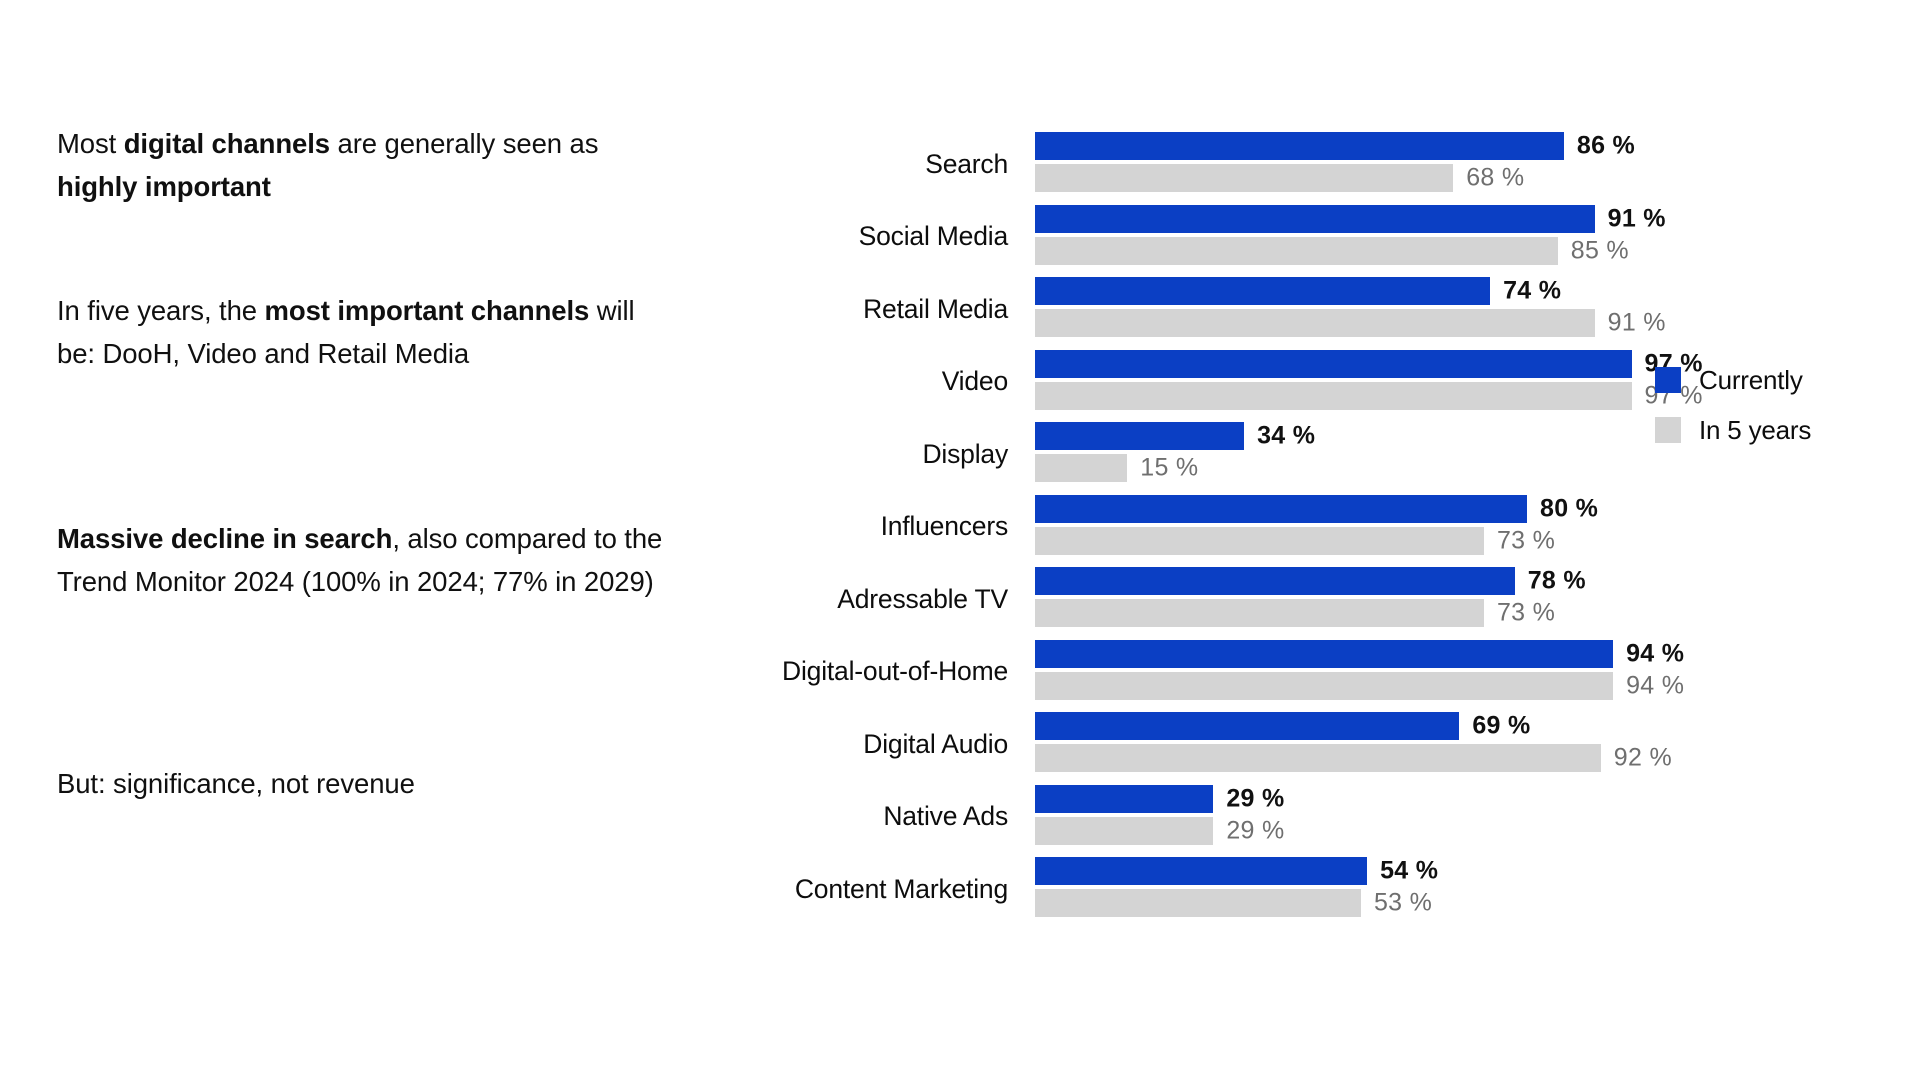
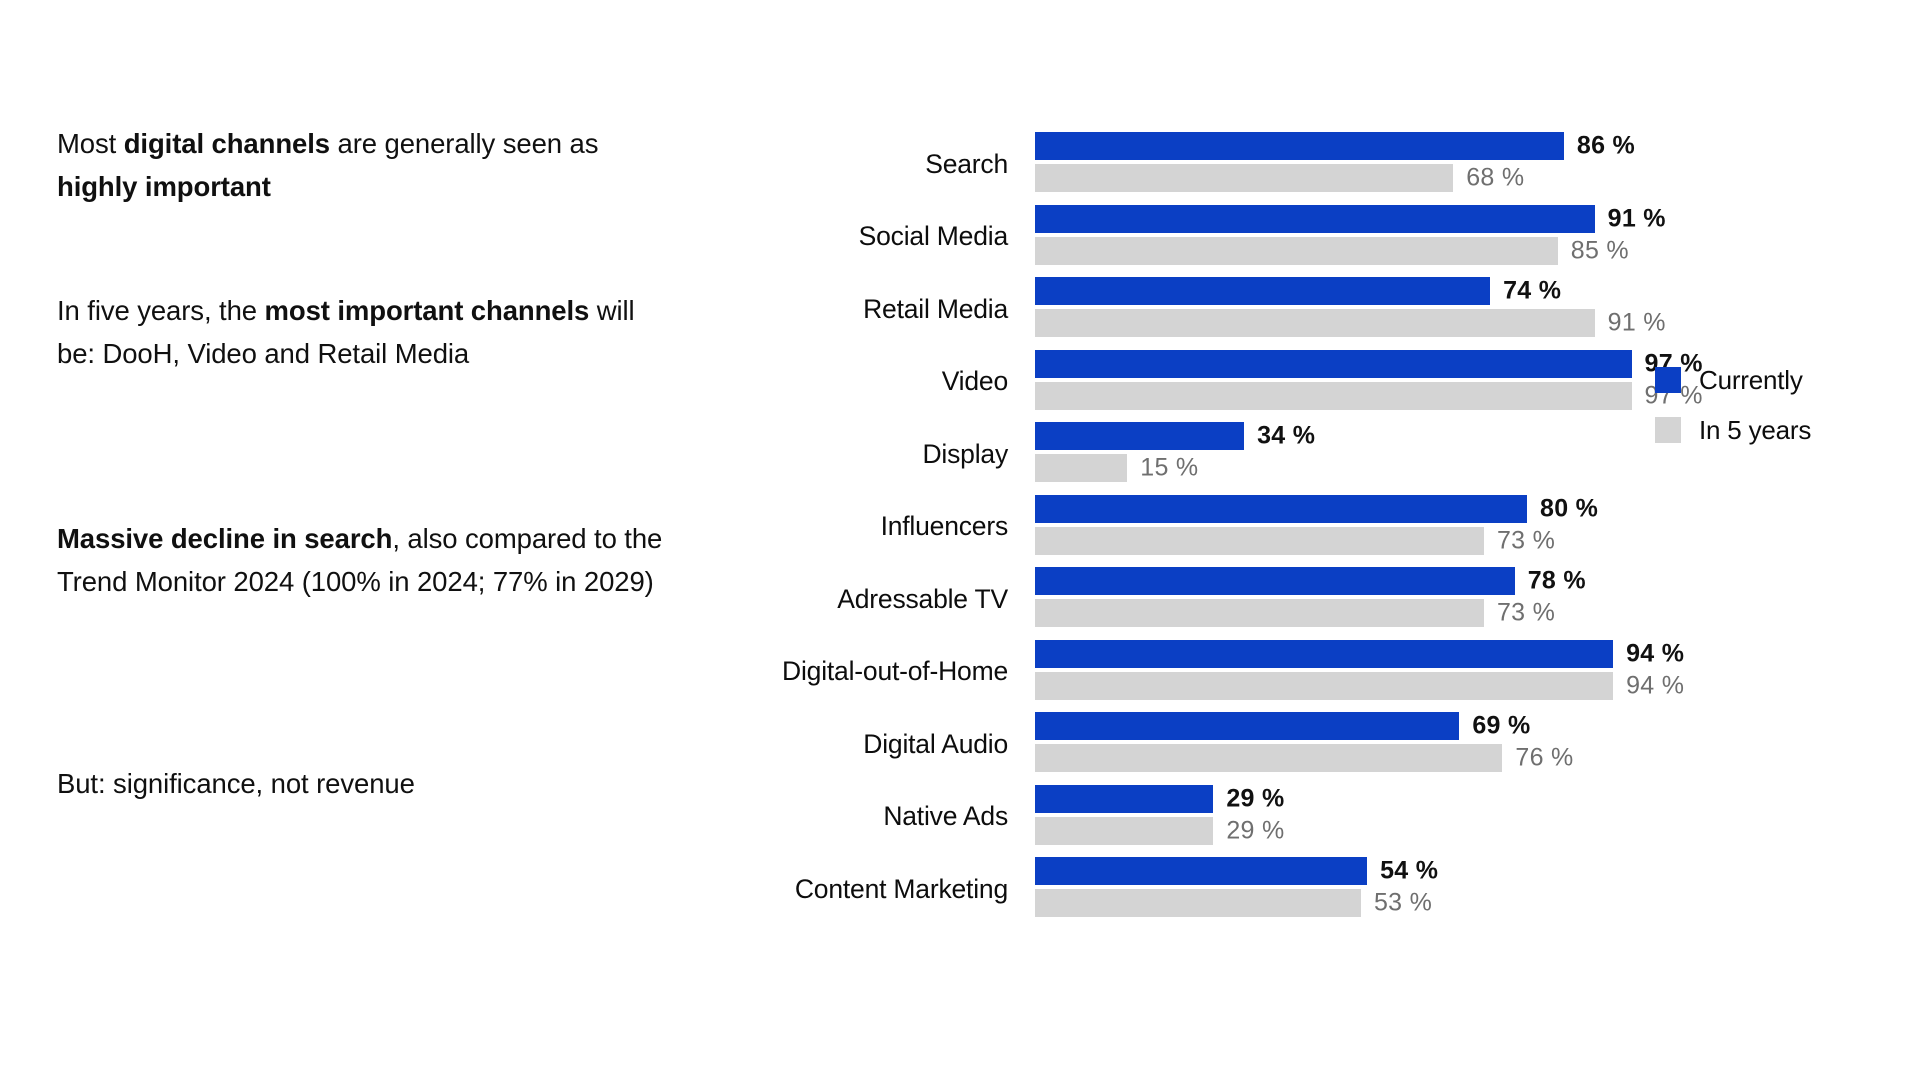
In 5 years/Digital Audio: 92 -> 76
